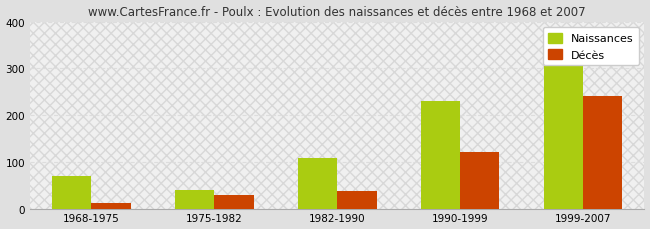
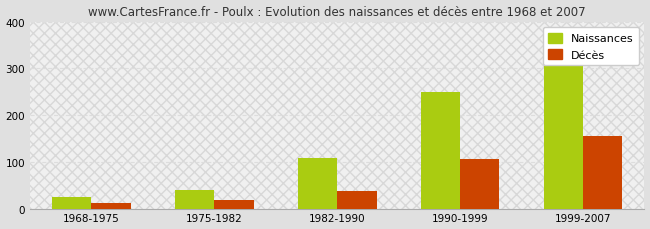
Naissances/1968-1975: 70 -> 25
Décès/1975-1982: 30 -> 18
Naissances/1990-1999: 230 -> 250
Décès/1990-1999: 120 -> 105
Décès/1999-2007: 240 -> 155
